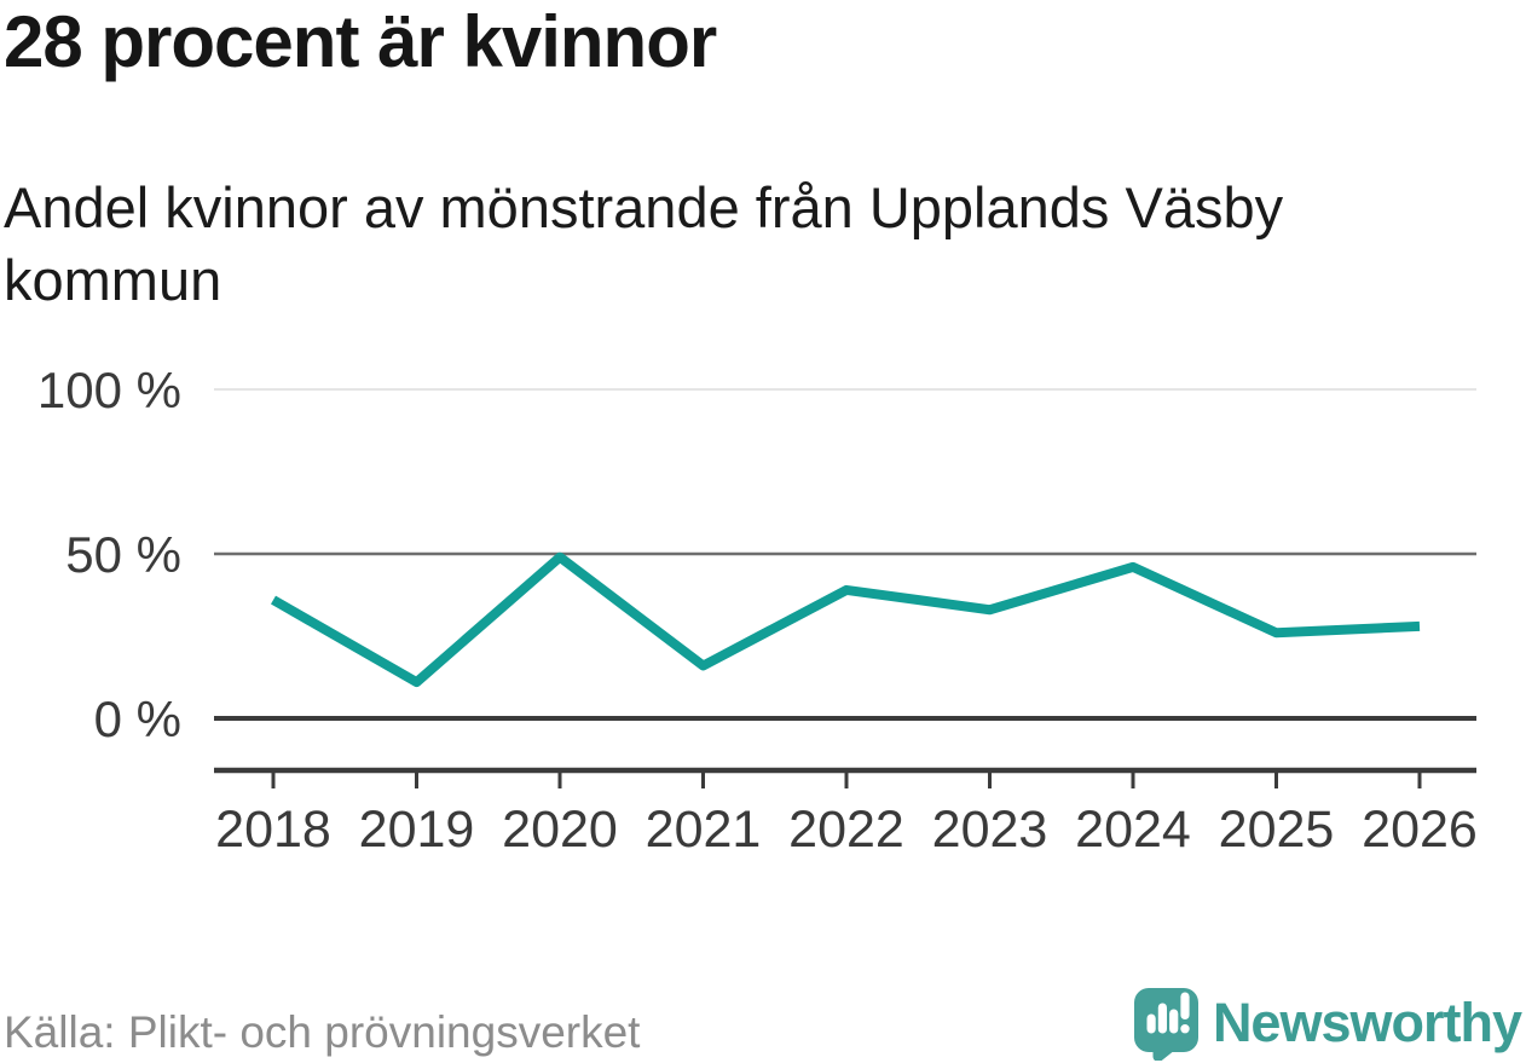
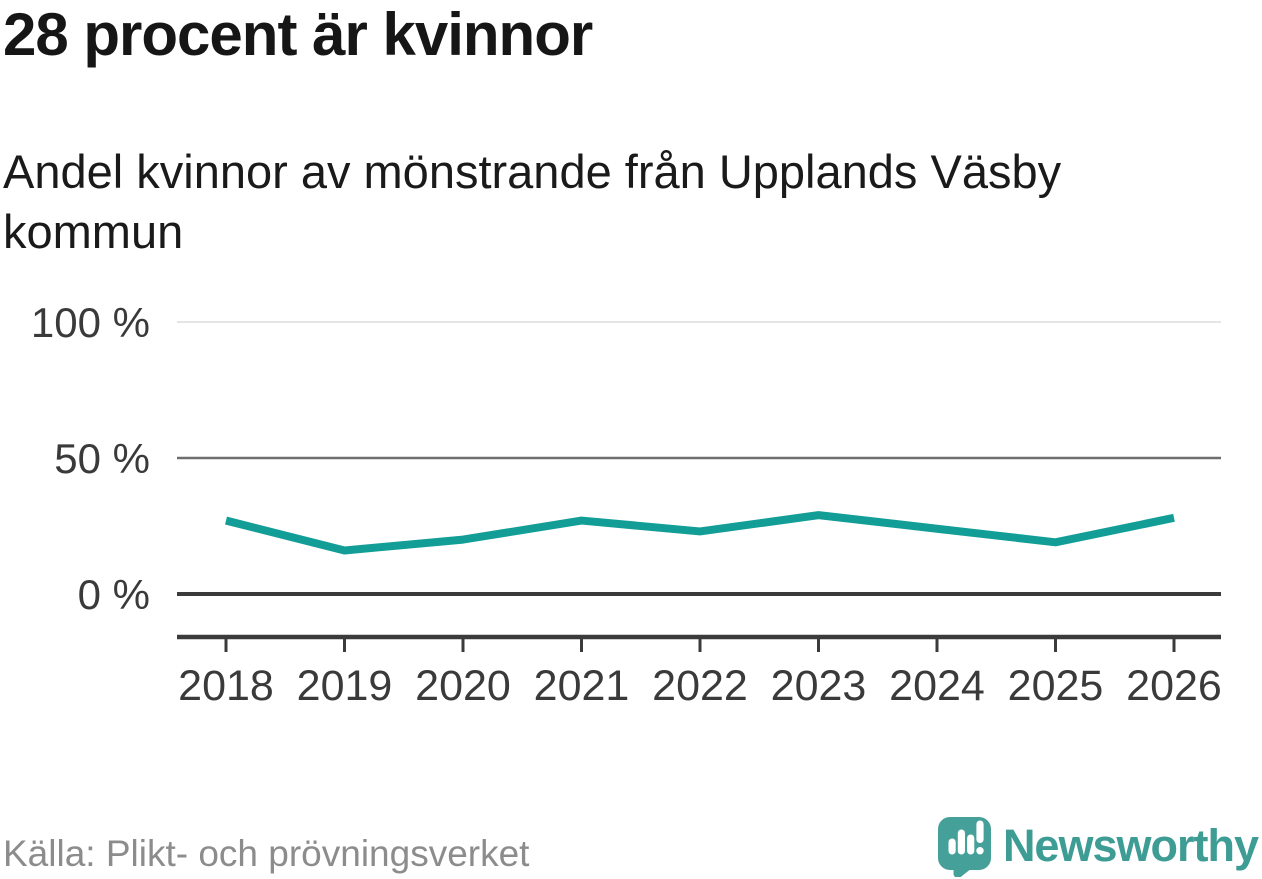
2018: 36% -> 27%
2019: 11% -> 16%
2020: 49% -> 20%
2021: 16% -> 27%
2022: 39% -> 23%
2023: 33% -> 29%
2024: 46% -> 24%
2025: 26% -> 19%
